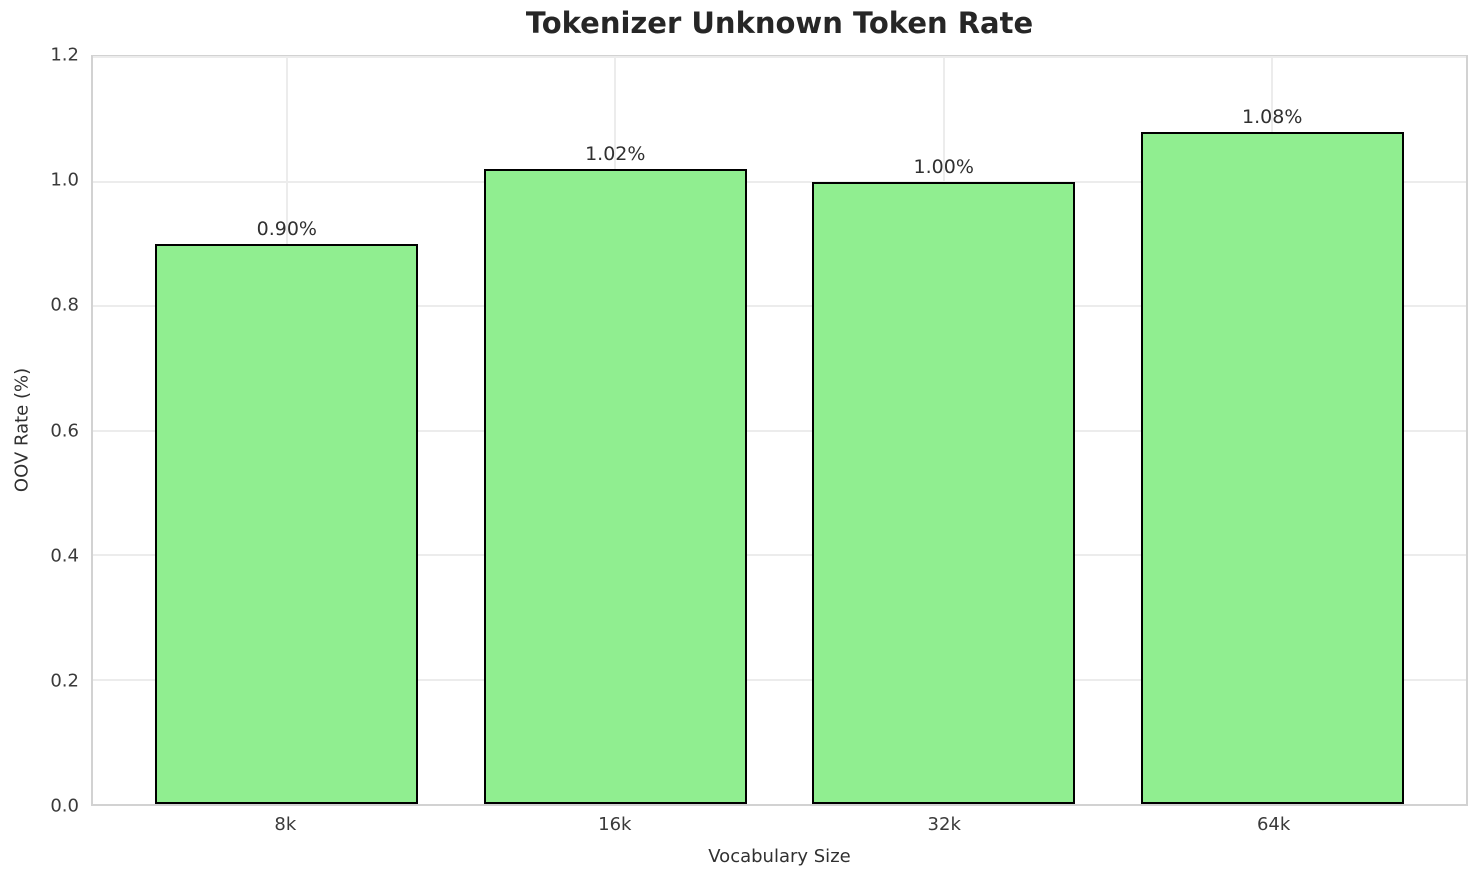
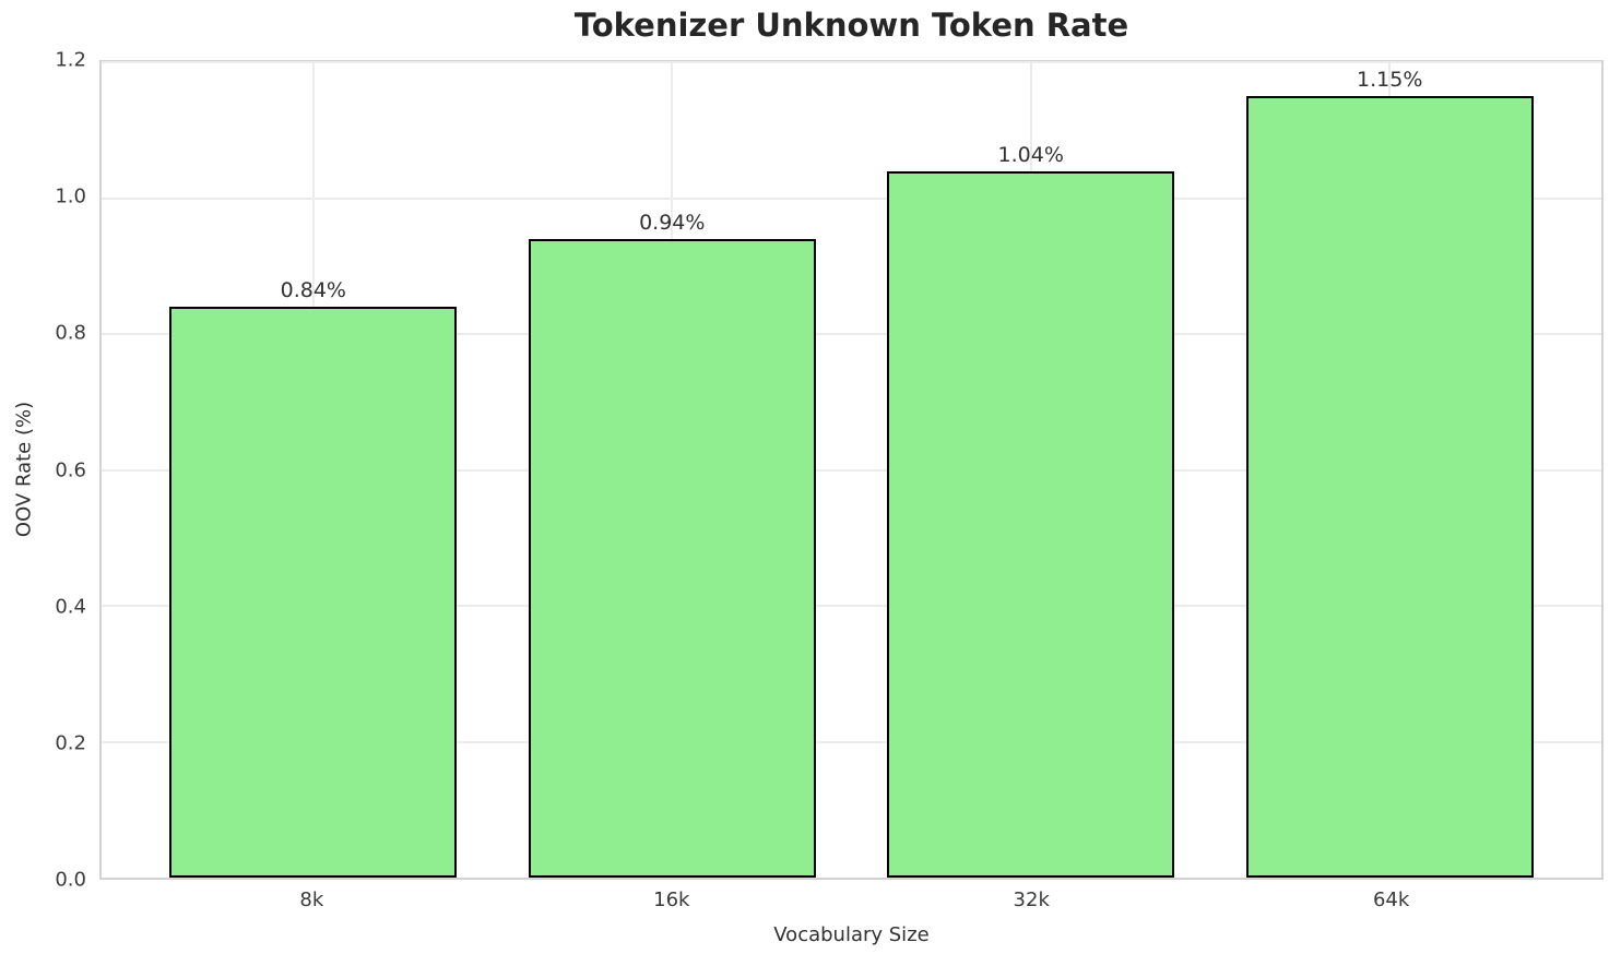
8k: 0.90% -> 0.84%
16k: 1.02% -> 0.94%
32k: 1.00% -> 1.04%
64k: 1.08% -> 1.15%
